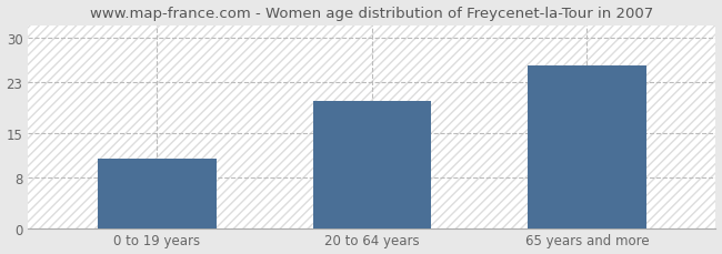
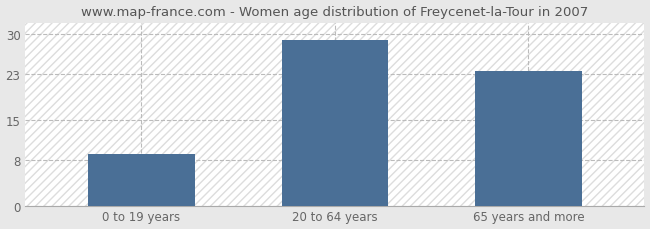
0 to 19 years: 11.0 -> 9.0
20 to 64 years: 20.0 -> 29.0
65 years and more: 25.6 -> 23.5
